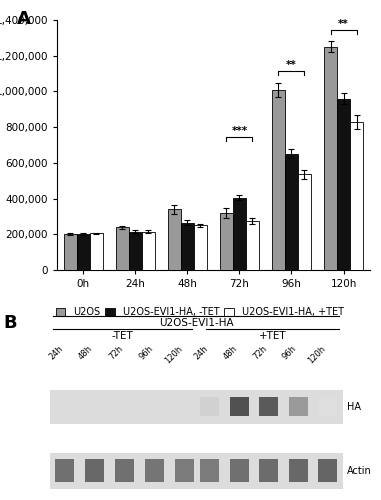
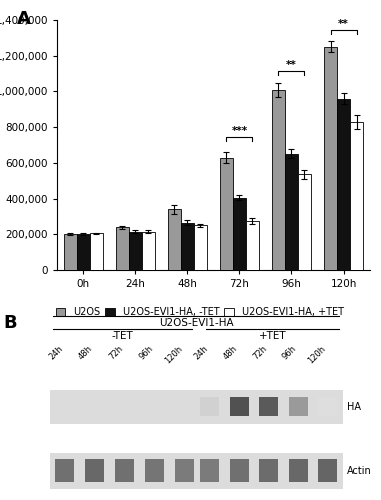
U2OS/72h: 320,000 -> 630,000
